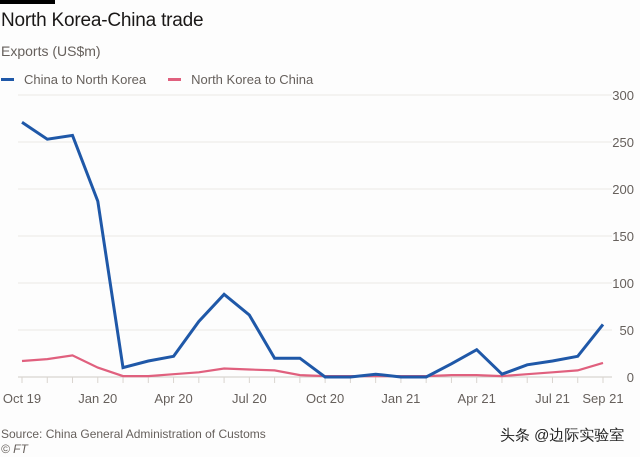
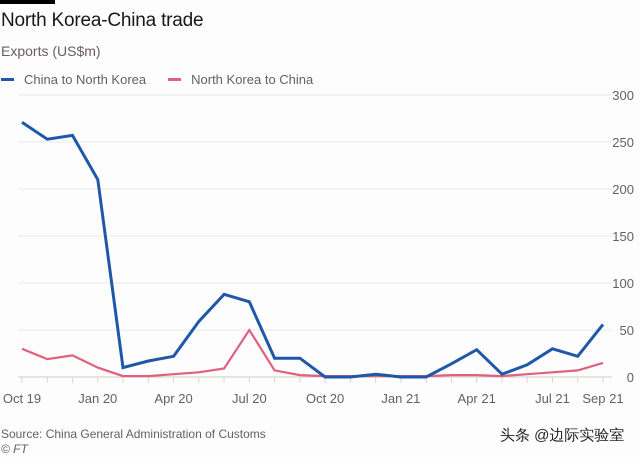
North Korea to China/Oct 19: 20 -> 30
China to North Korea/Jan 20: 190 -> 210
China to North Korea/Jul 20: 70 -> 80
North Korea to China/Jul 20: 10 -> 50
China to North Korea/Jul 21: 20 -> 30
